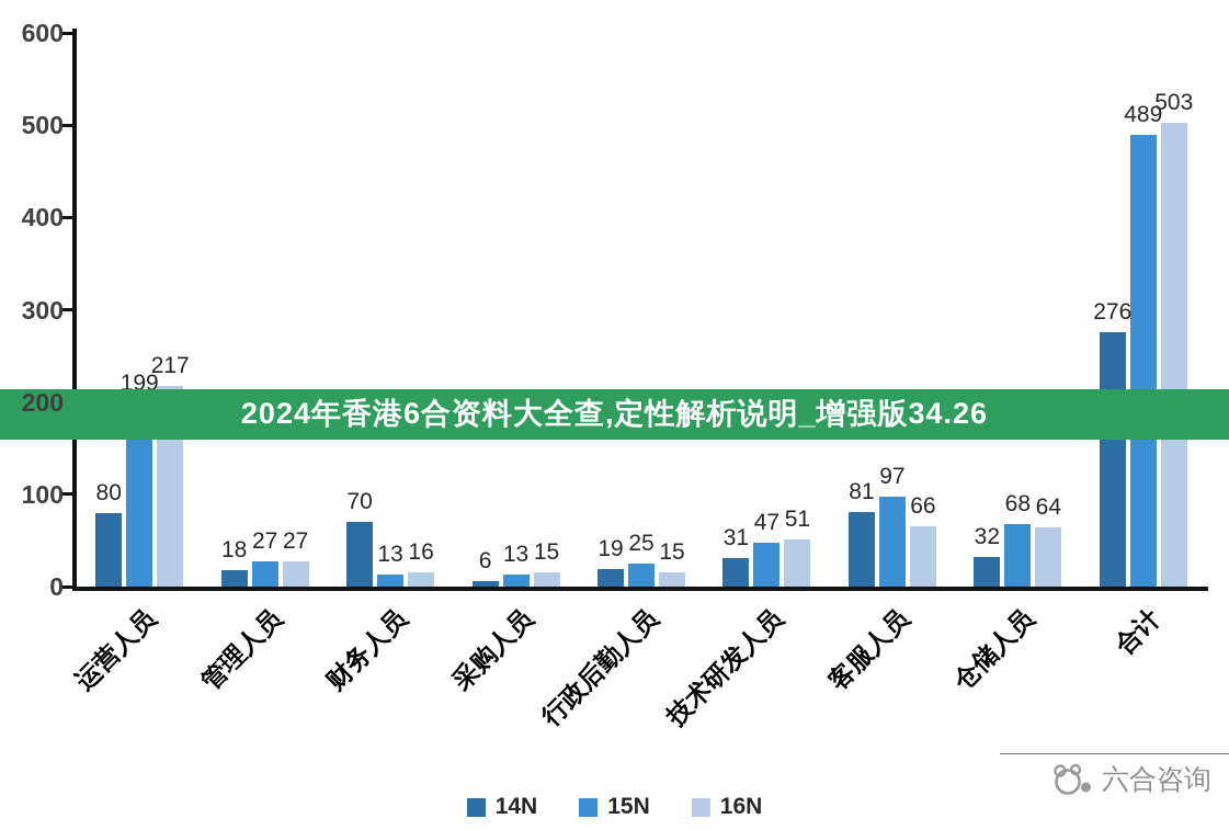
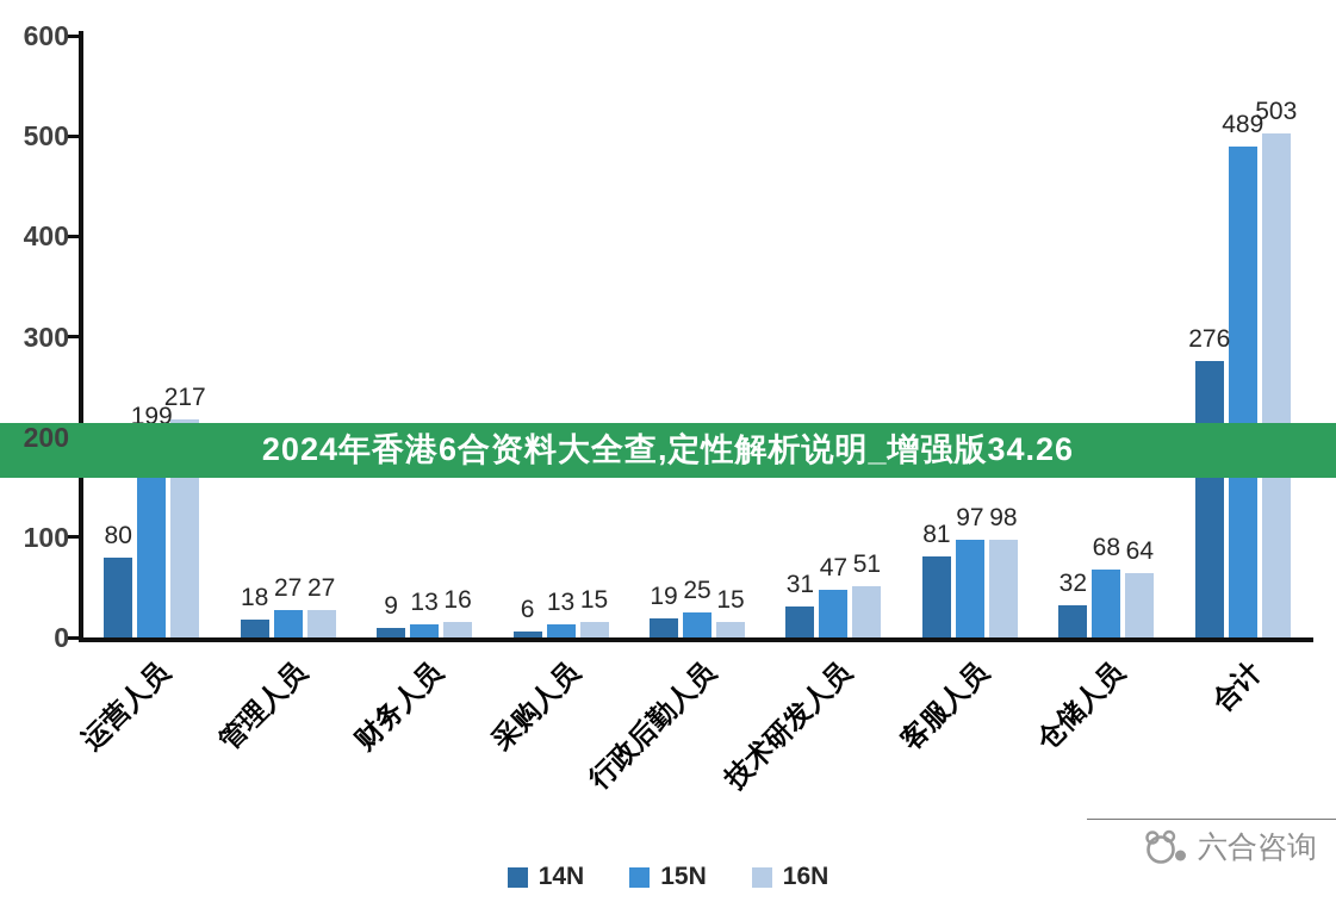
14N/财务人员: 70 -> 9
16N/客服人员: 66 -> 98
